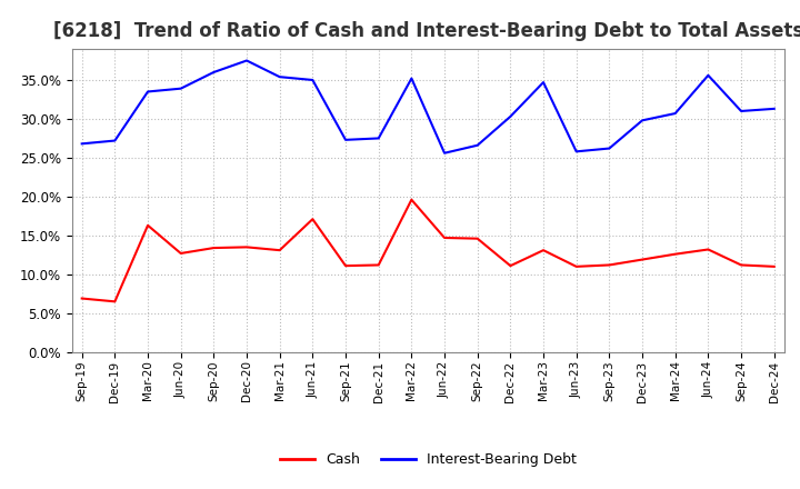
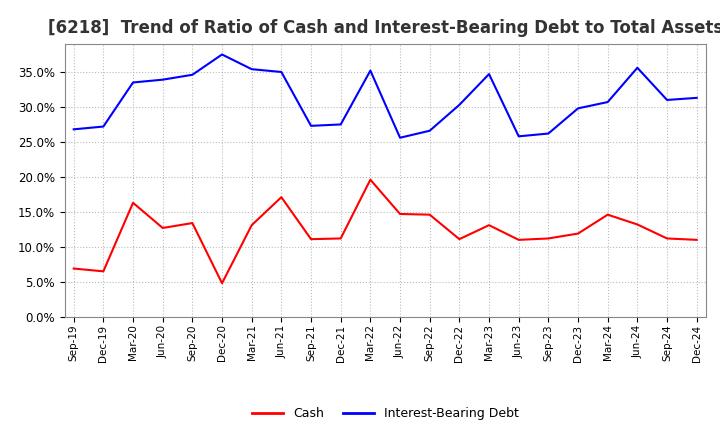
Interest-Bearing Debt/Sep-20: 36.0% -> 34.6%
Cash/Dec-20: 13.5% -> 4.8%
Cash/Mar-24: 12.6% -> 14.6%
